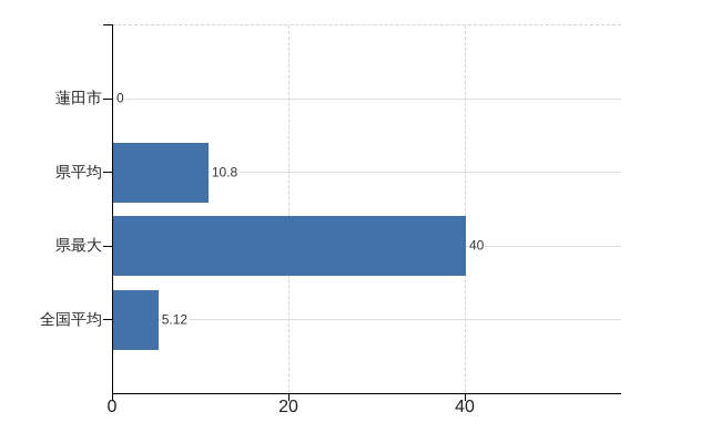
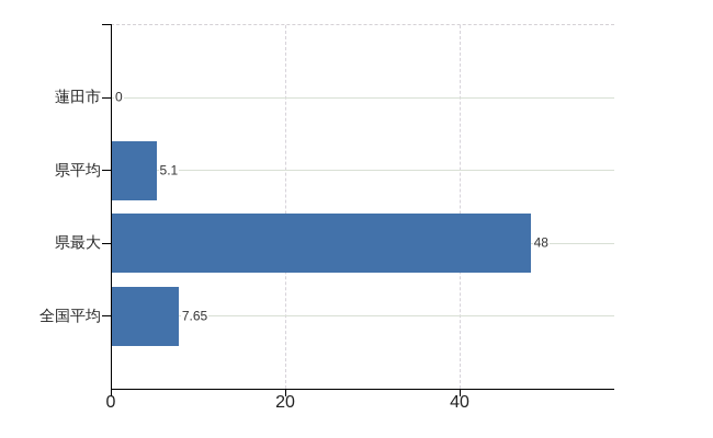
県平均: 10.8 -> 5.1
県最大: 40 -> 48
全国平均: 5.12 -> 7.65
